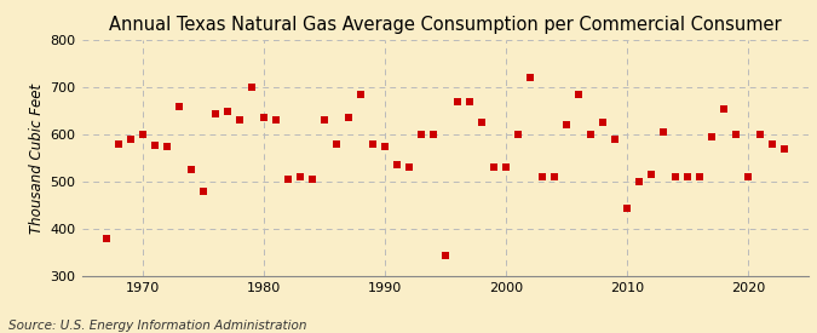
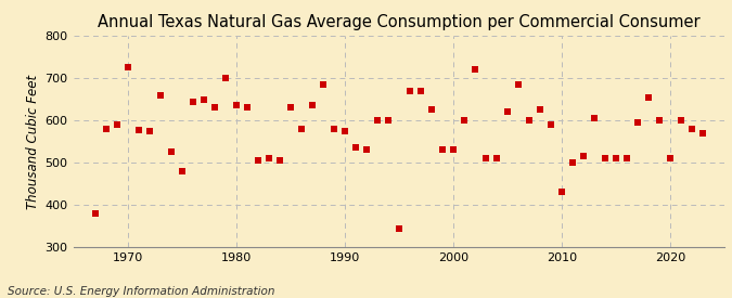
1970: 600 -> 725
2010: 445 -> 430
